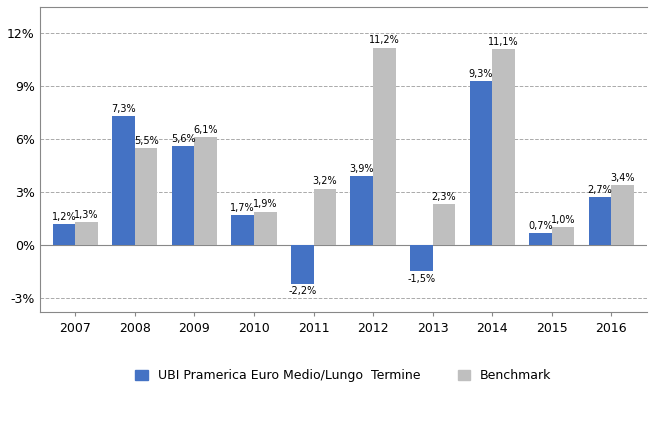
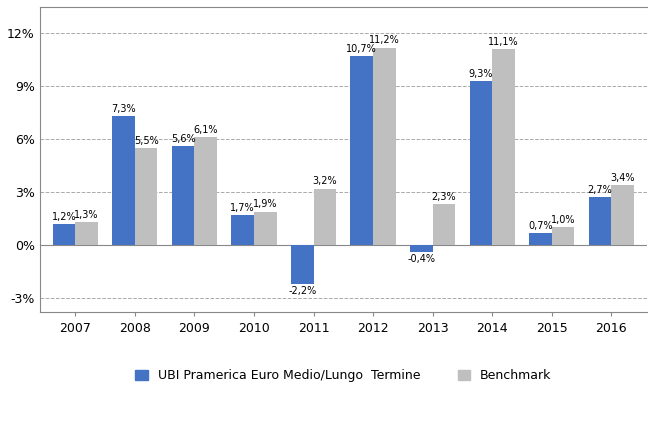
UBI Pramerica Euro Medio/Lungo Termine/2012: 3,9% -> 10,7%
UBI Pramerica Euro Medio/Lungo Termine/2013: -1,5% -> -0,4%
